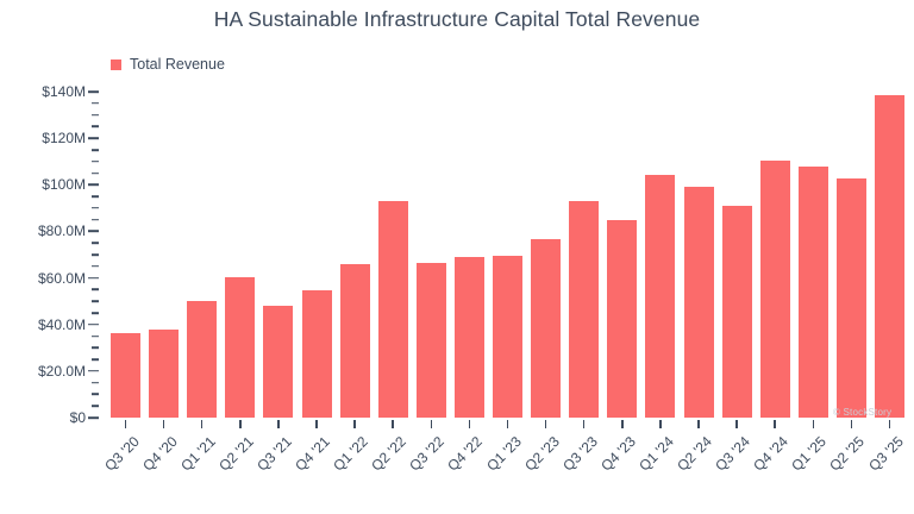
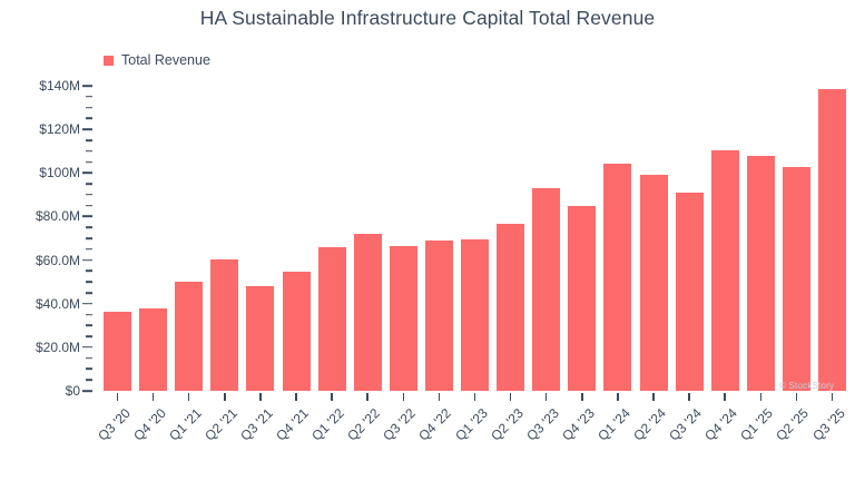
Q2 '22: $93M -> $72M
